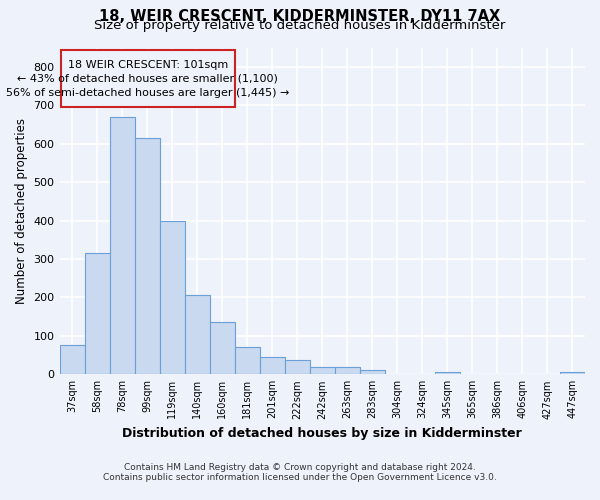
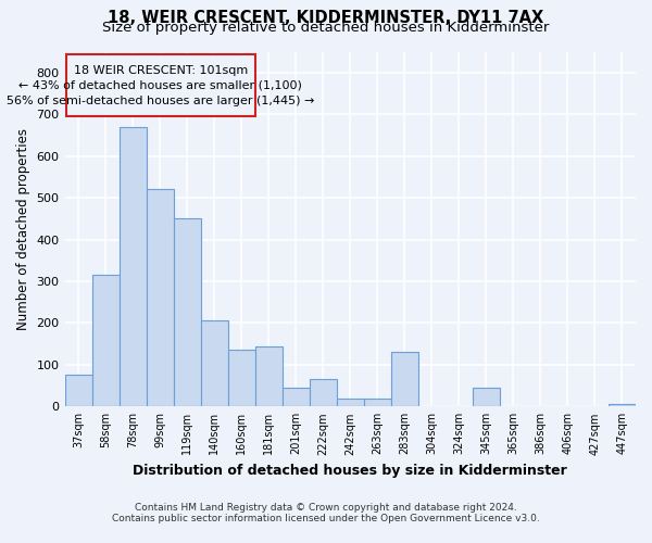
99sqm: 615 -> 520
119sqm: 398 -> 450
181sqm: 70 -> 145
222sqm: 36 -> 65
283sqm: 11 -> 130
345sqm: 6 -> 45
